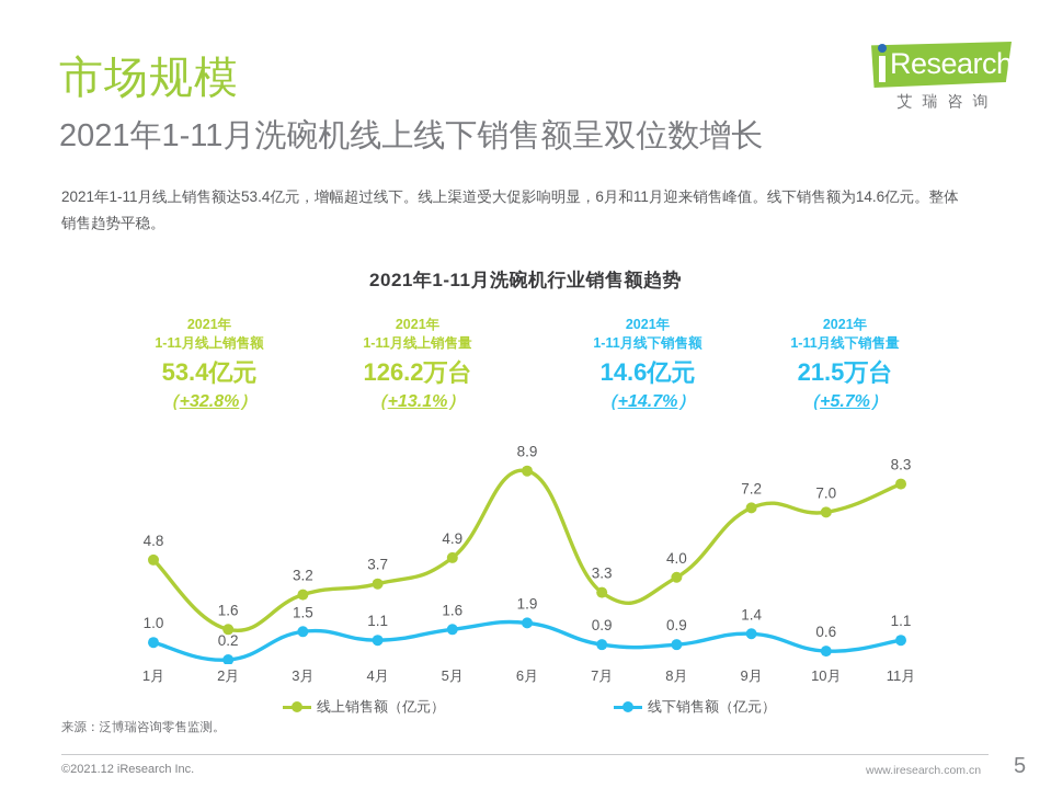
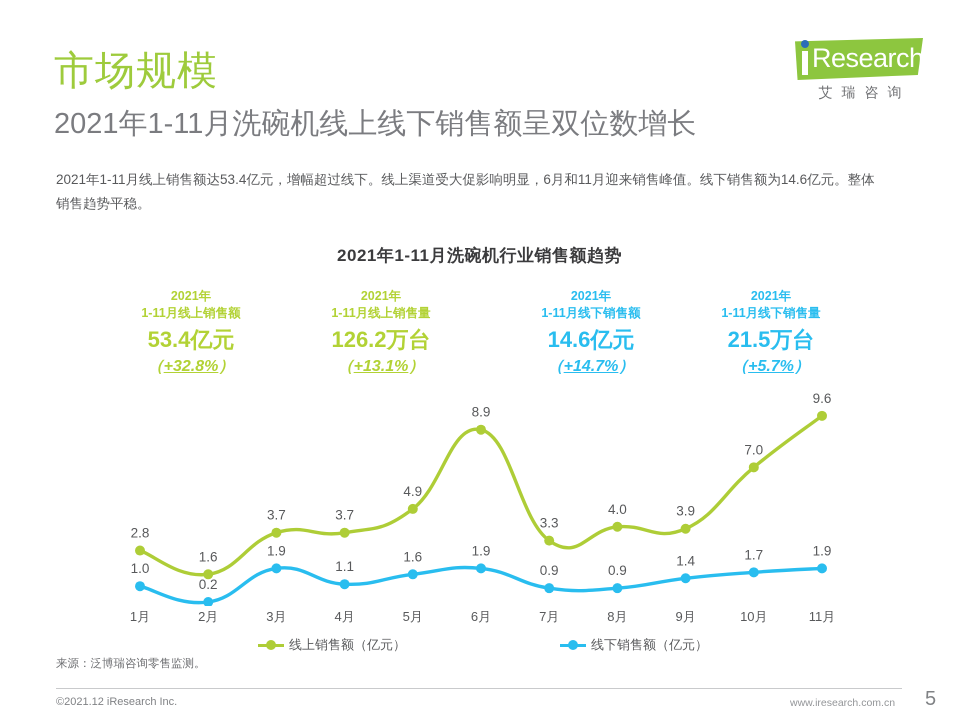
线上销售额（亿元）/1月: 4.8 -> 2.8
线上销售额（亿元）/3月: 3.2 -> 3.7
线下销售额（亿元）/3月: 1.5 -> 1.9
线上销售额（亿元）/9月: 7.2 -> 3.9
线下销售额（亿元）/10月: 0.6 -> 1.7
线上销售额（亿元）/11月: 8.3 -> 9.6
线下销售额（亿元）/11月: 1.1 -> 1.9
